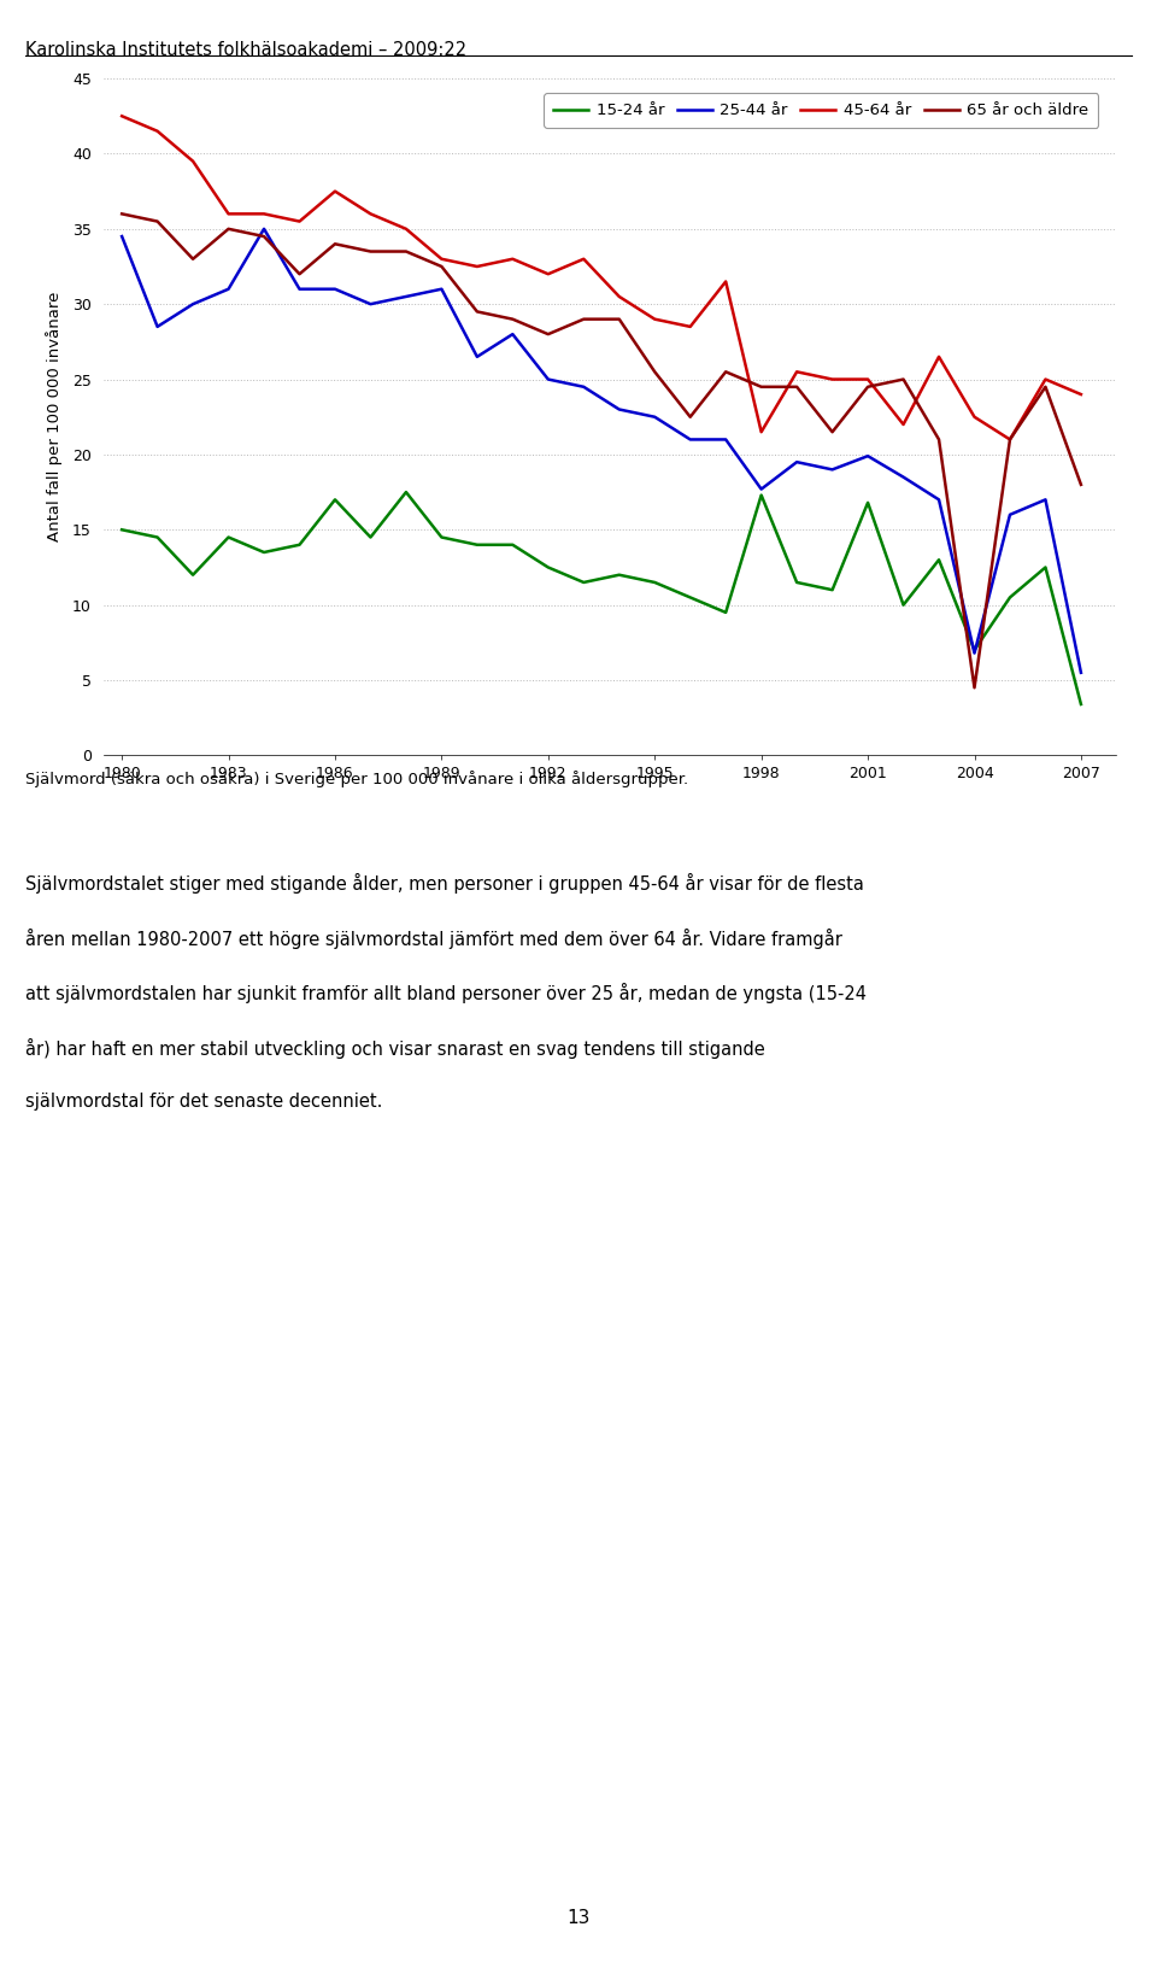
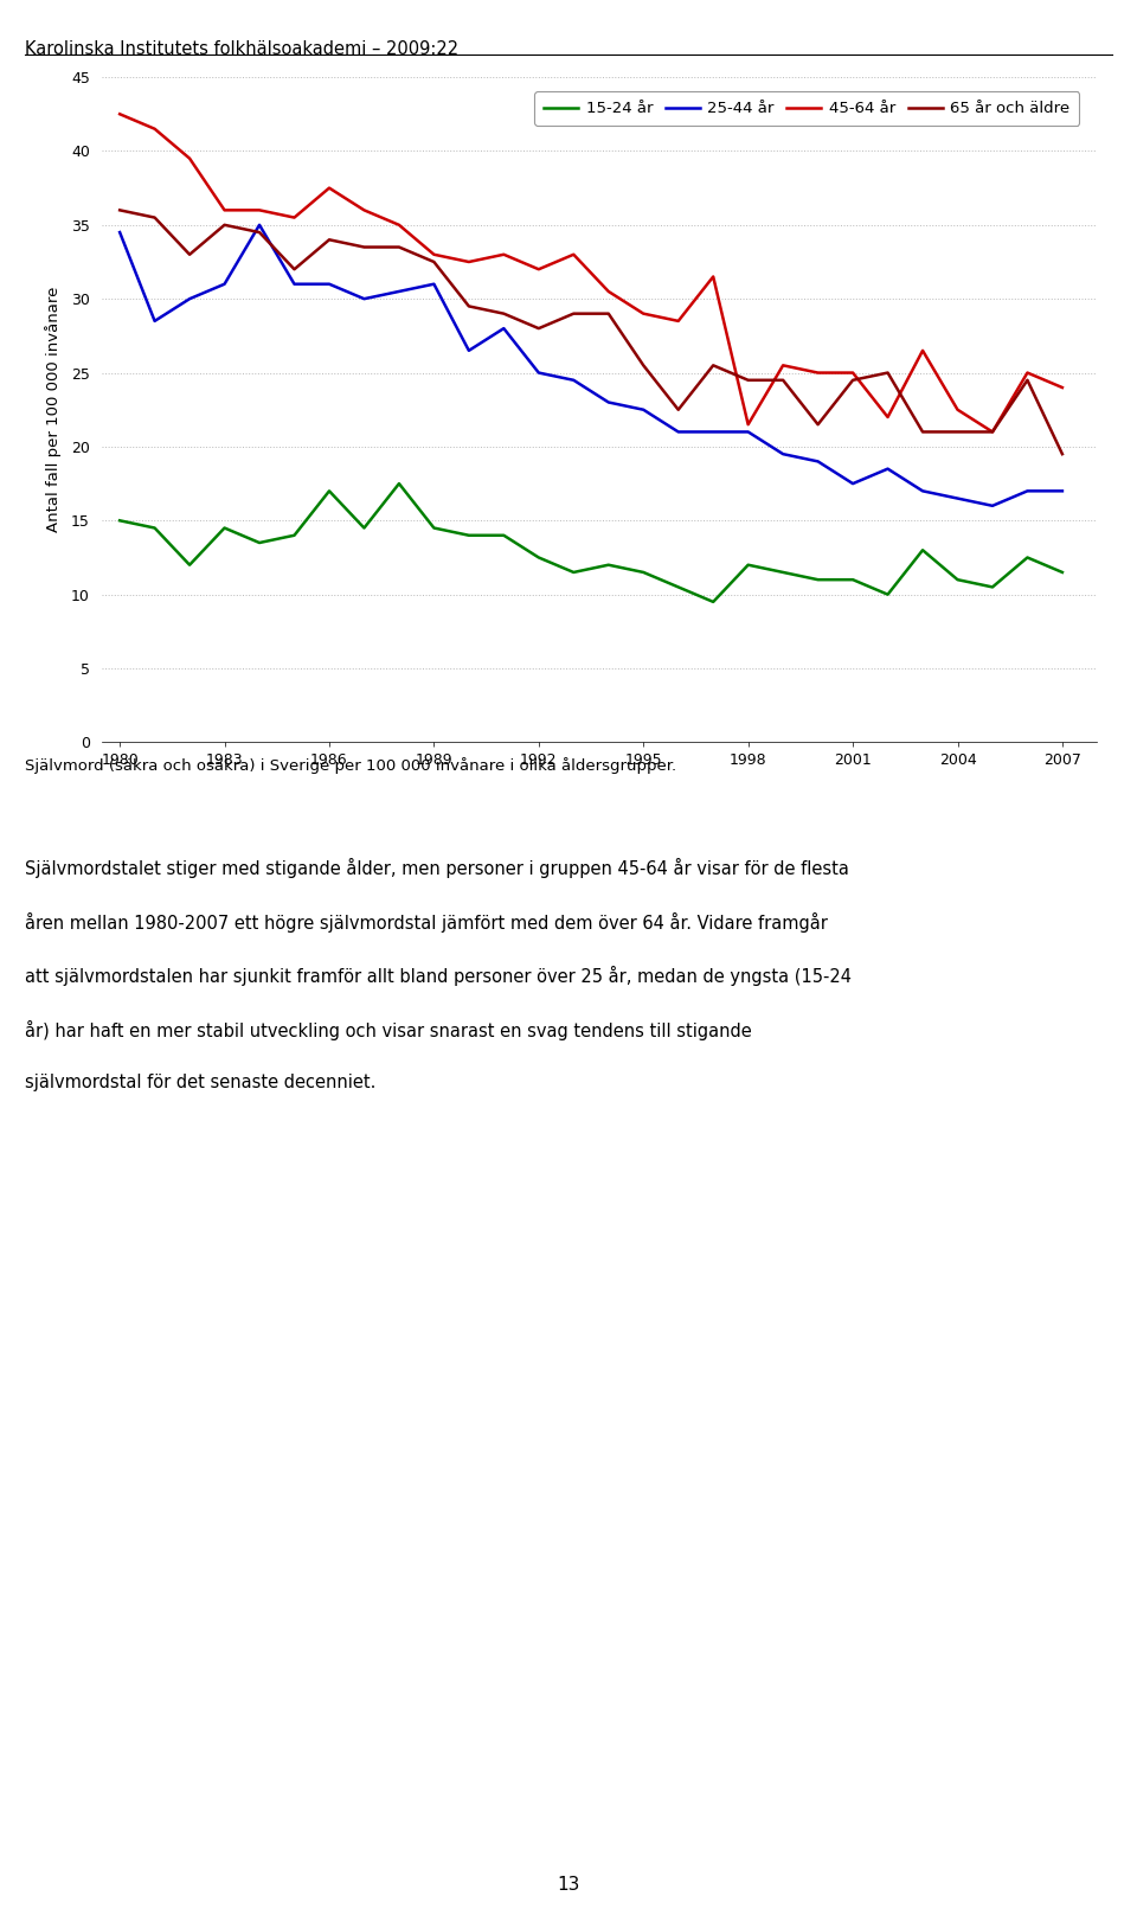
15-24 år/1998: 17.3 -> 12.0
25-44 år/1998: 17.7 -> 21.0
15-24 år/2001: 16.8 -> 11.0
25-44 år/2001: 19.9 -> 17.5
15-24 år/2004: 7.0 -> 11.0
25-44 år/2004: 6.8 -> 16.5
65 år och äldre/2004: 4.5 -> 21.0
15-24 år/2007: 3.4 -> 11.5
25-44 år/2007: 5.5 -> 17.0
65 år och äldre/2007: 18.0 -> 19.5
